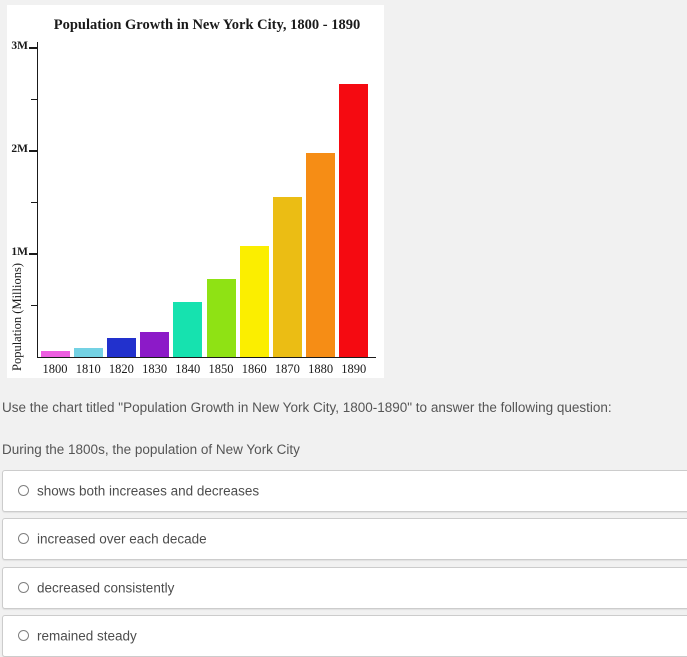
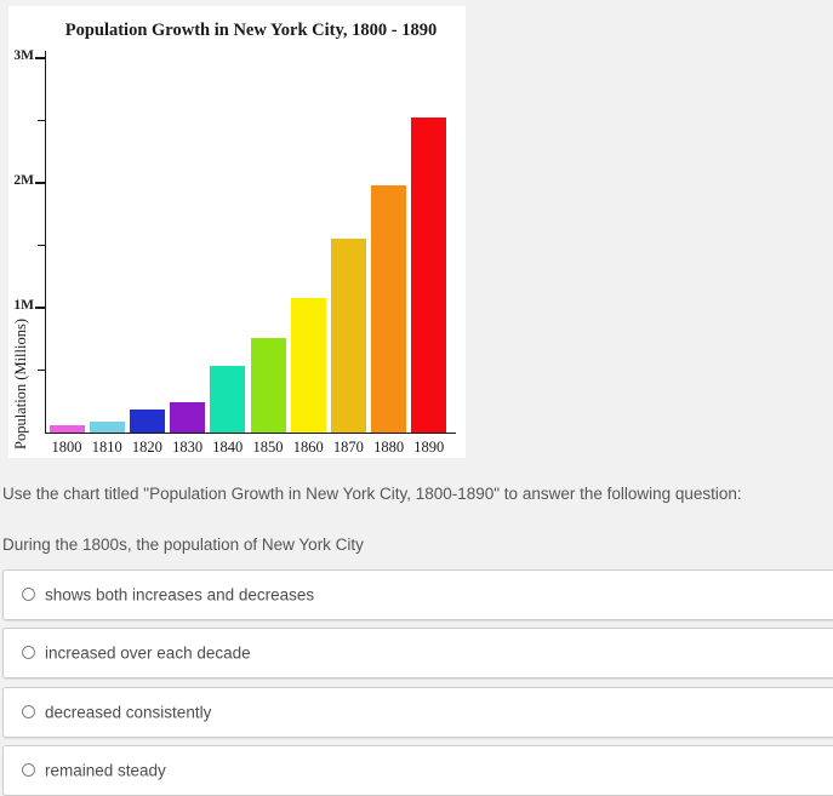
1890: 2.65M -> 2.52M
